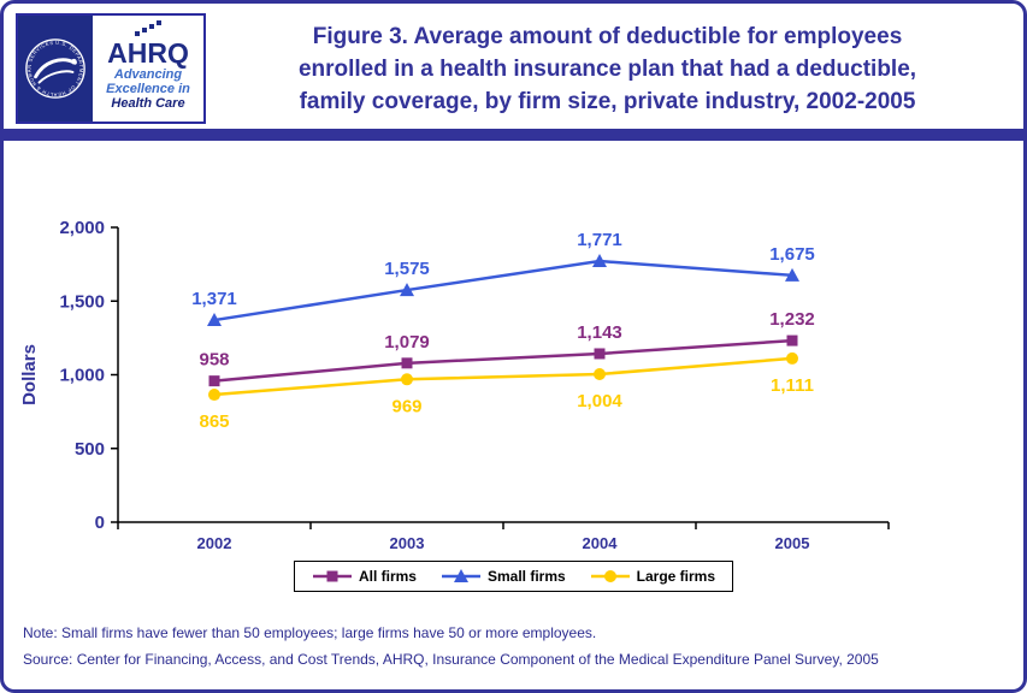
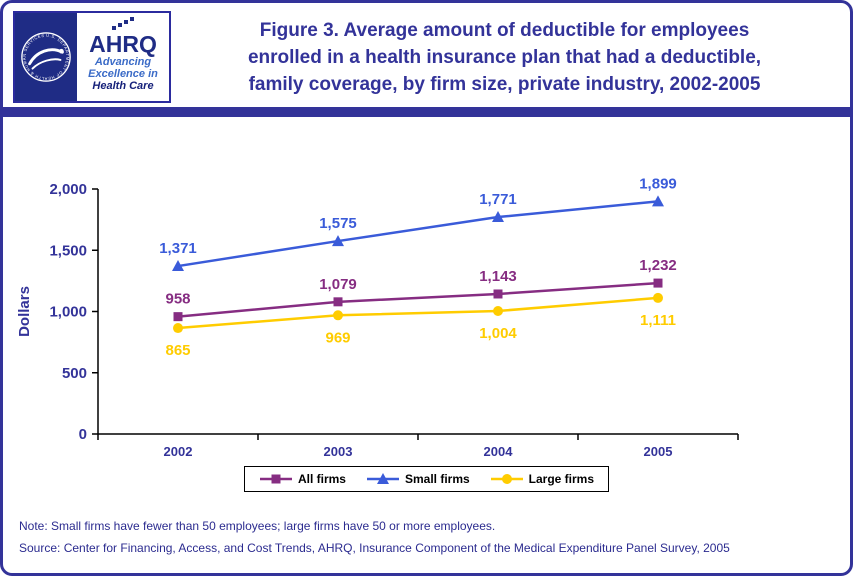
Small firms/2005: 1,675 -> 1,899
